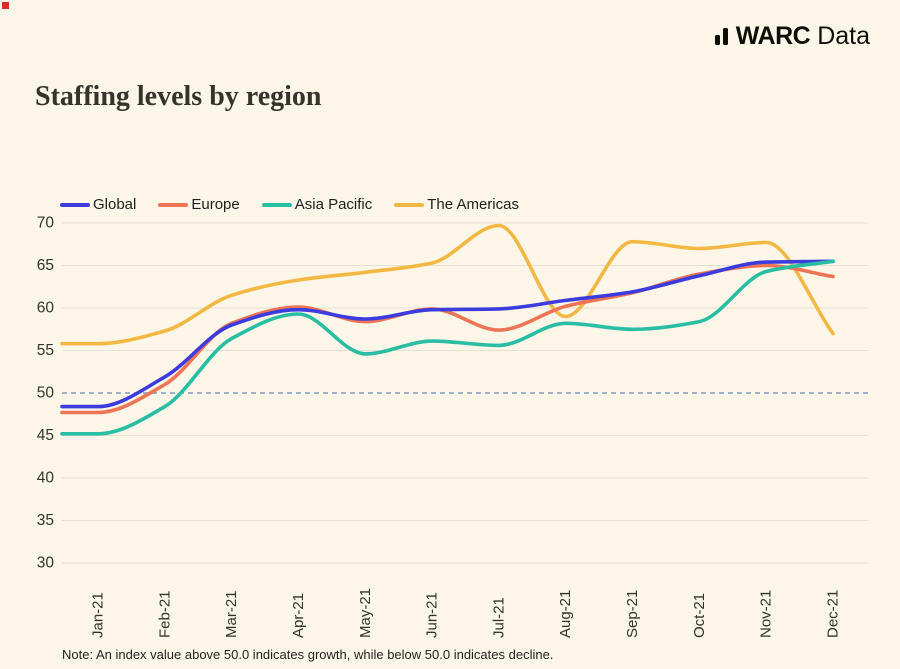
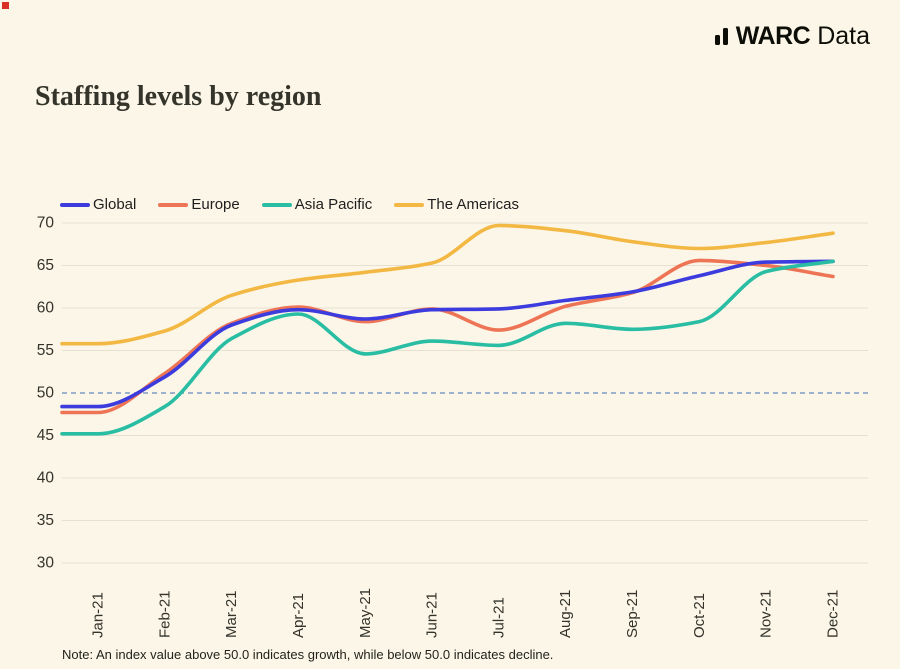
Europe/Feb-21: 51 -> 52
The Americas/Aug-21: 59 -> 69
Europe/Oct-21: 64 -> 66
The Americas/Dec-21: 57 -> 69
